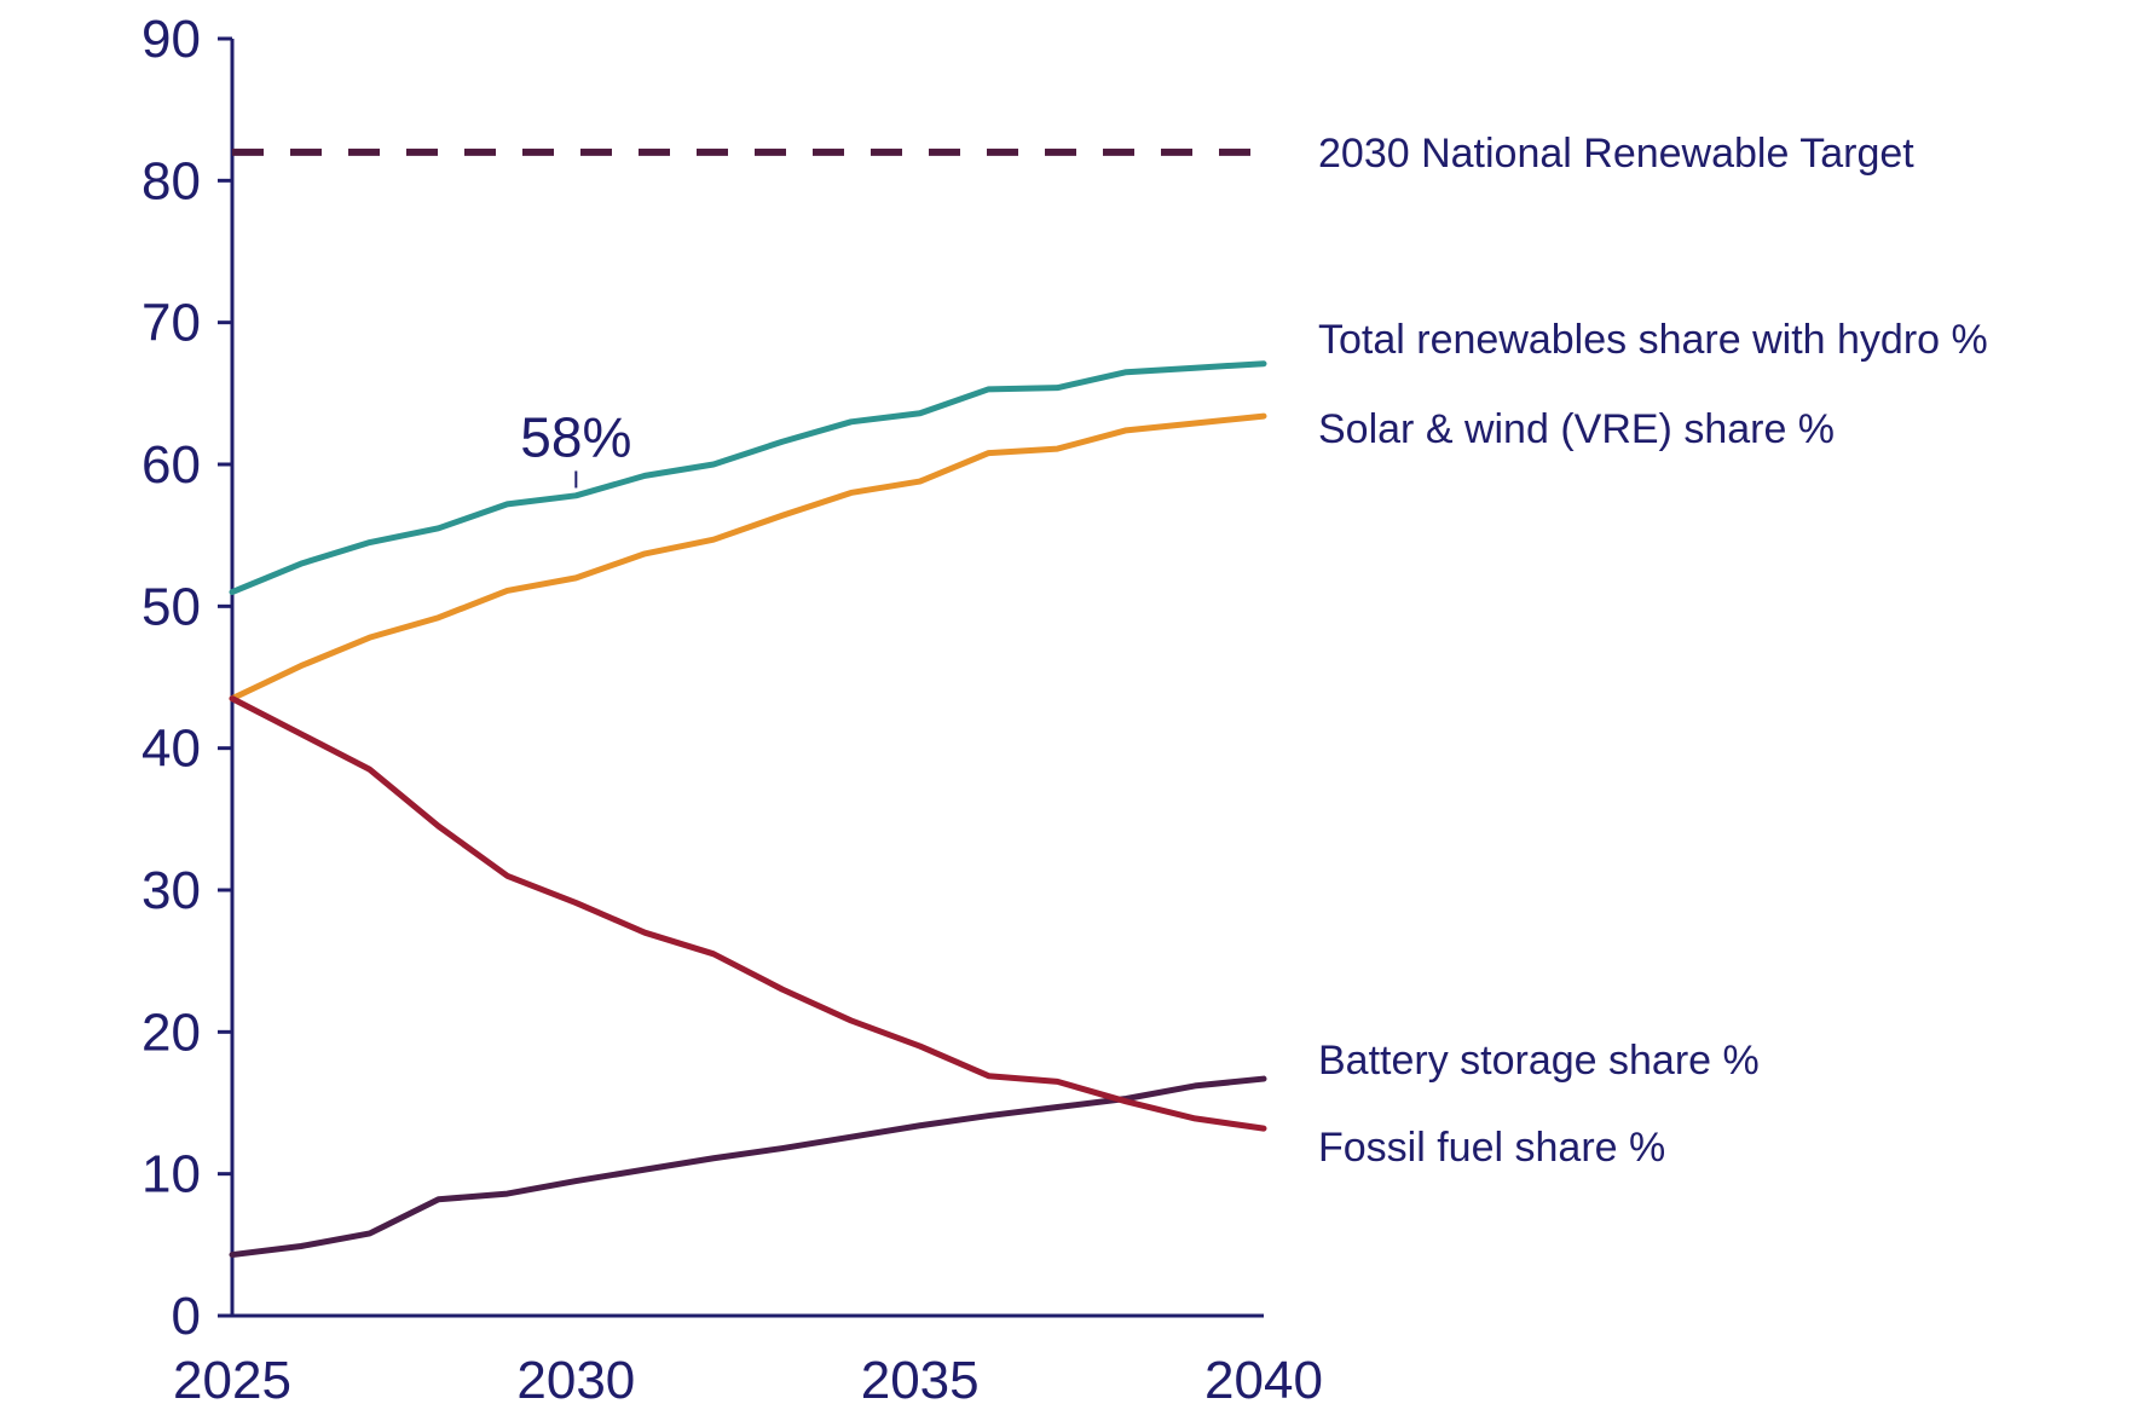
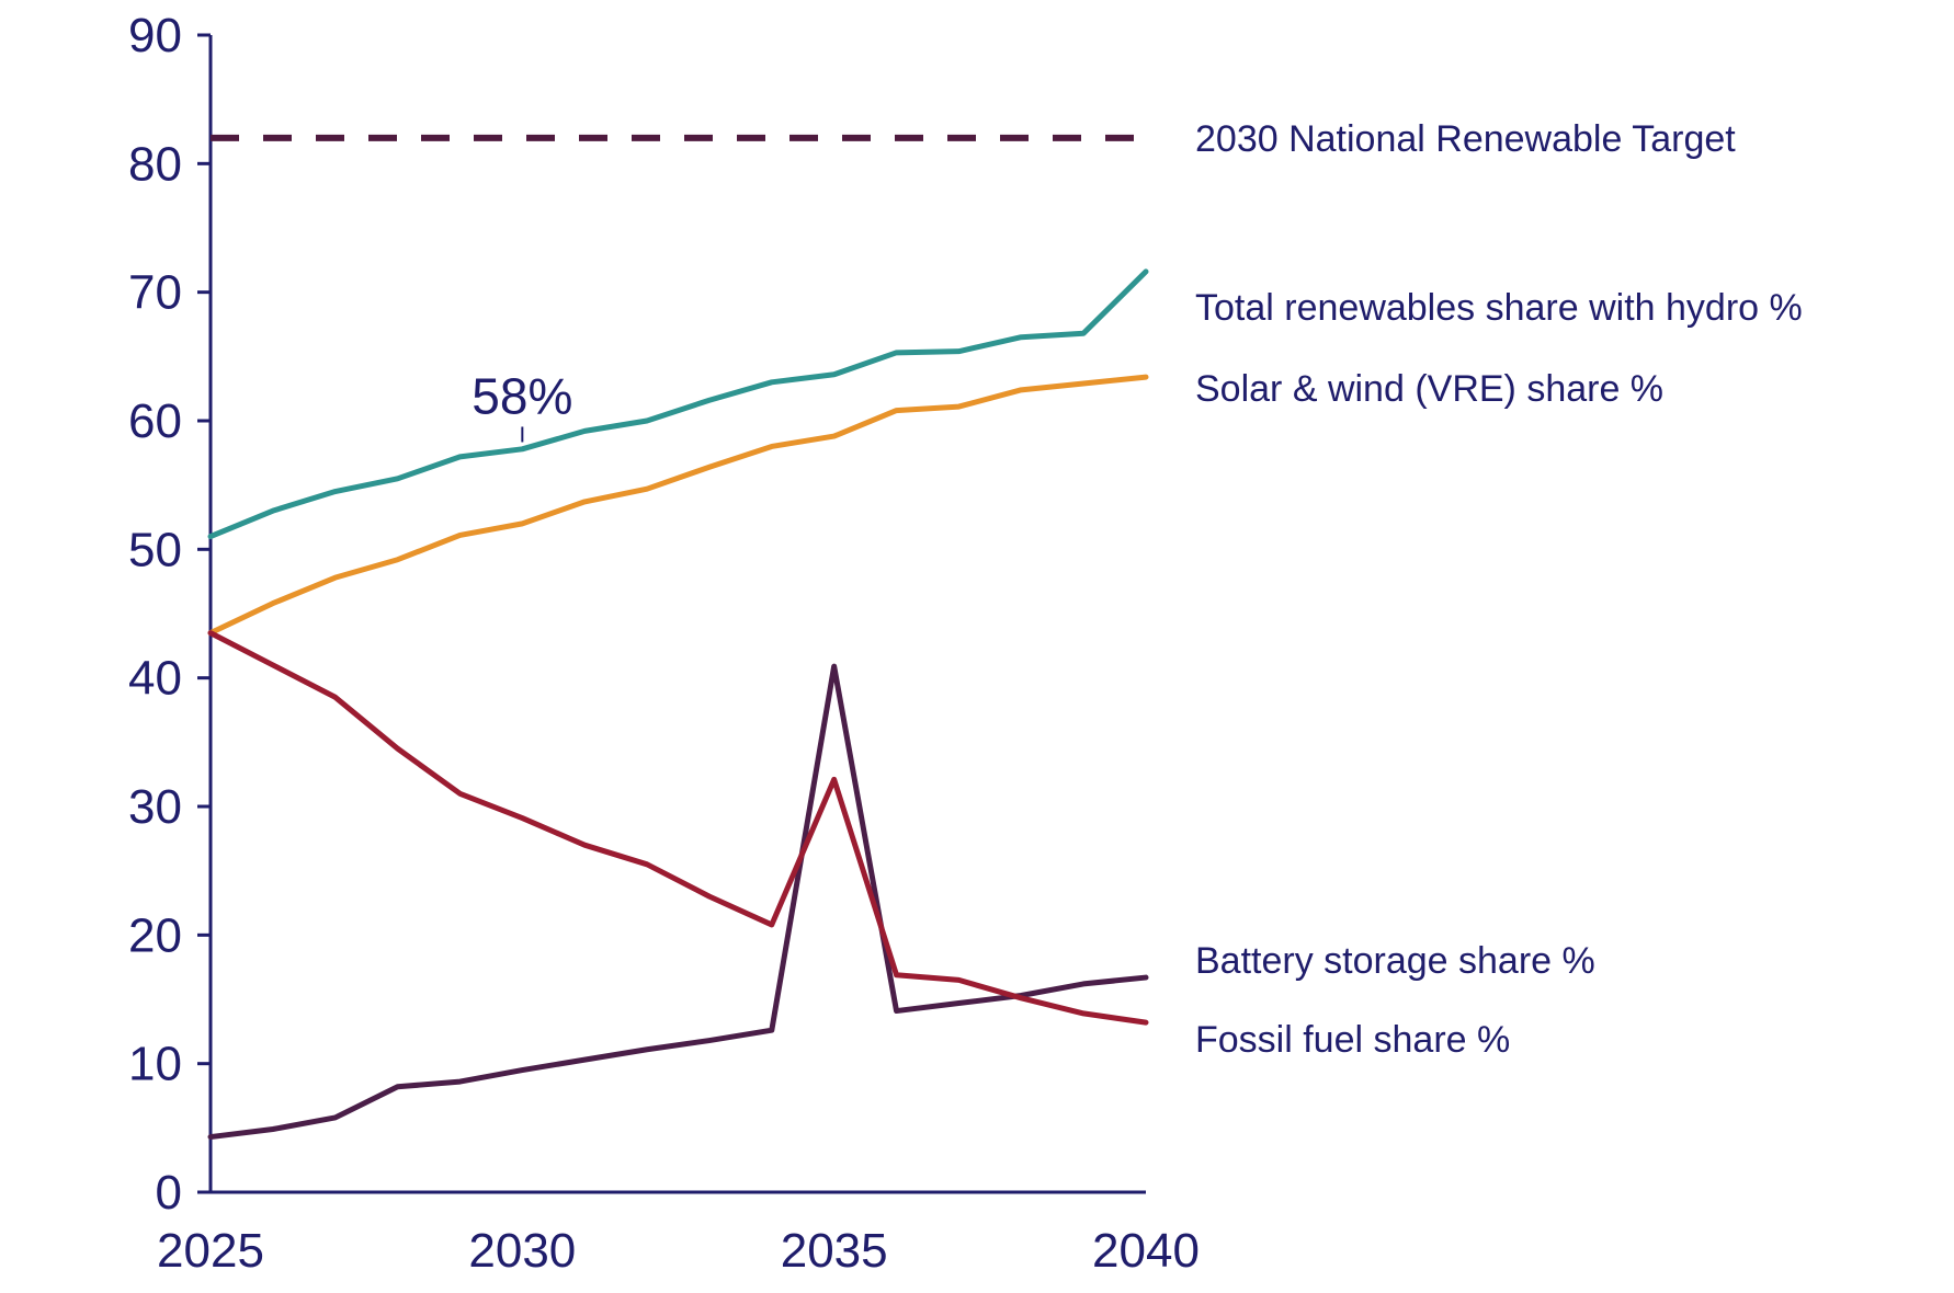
Battery storage share %/2035: 13.4 -> 40.9
Fossil fuel share %/2035: 19.0 -> 32.1
Total renewables share with hydro %/2040: 67.1 -> 71.6
